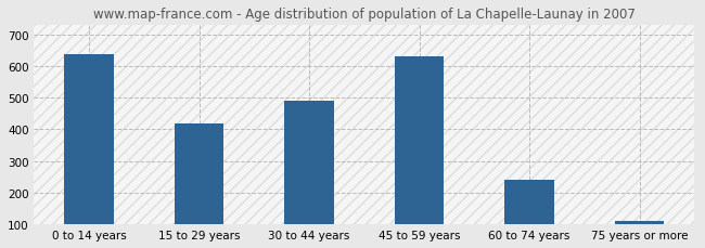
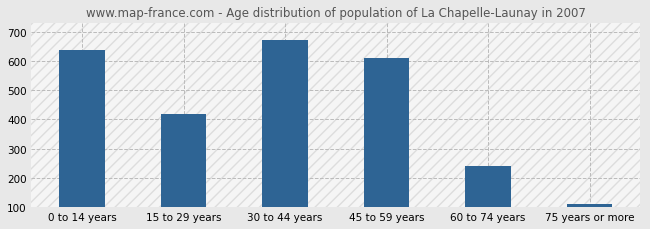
30 to 44 years: 490 -> 673
45 to 59 years: 630 -> 610
